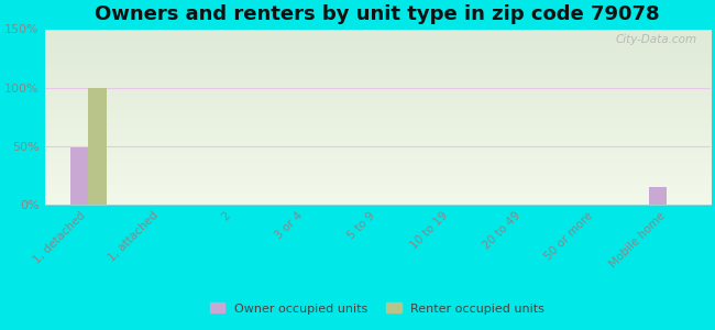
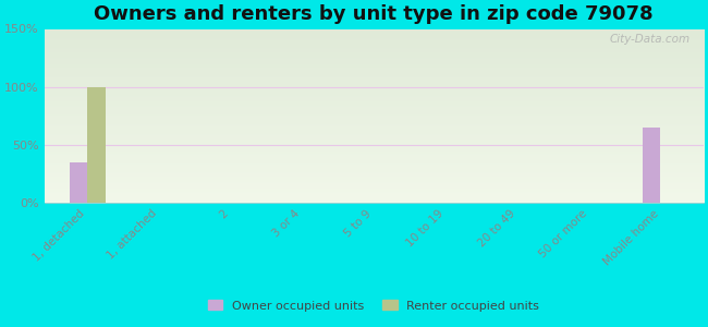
Owner occupied units/1, detached: 49% -> 35%
Owner occupied units/Mobile home: 15% -> 65%
